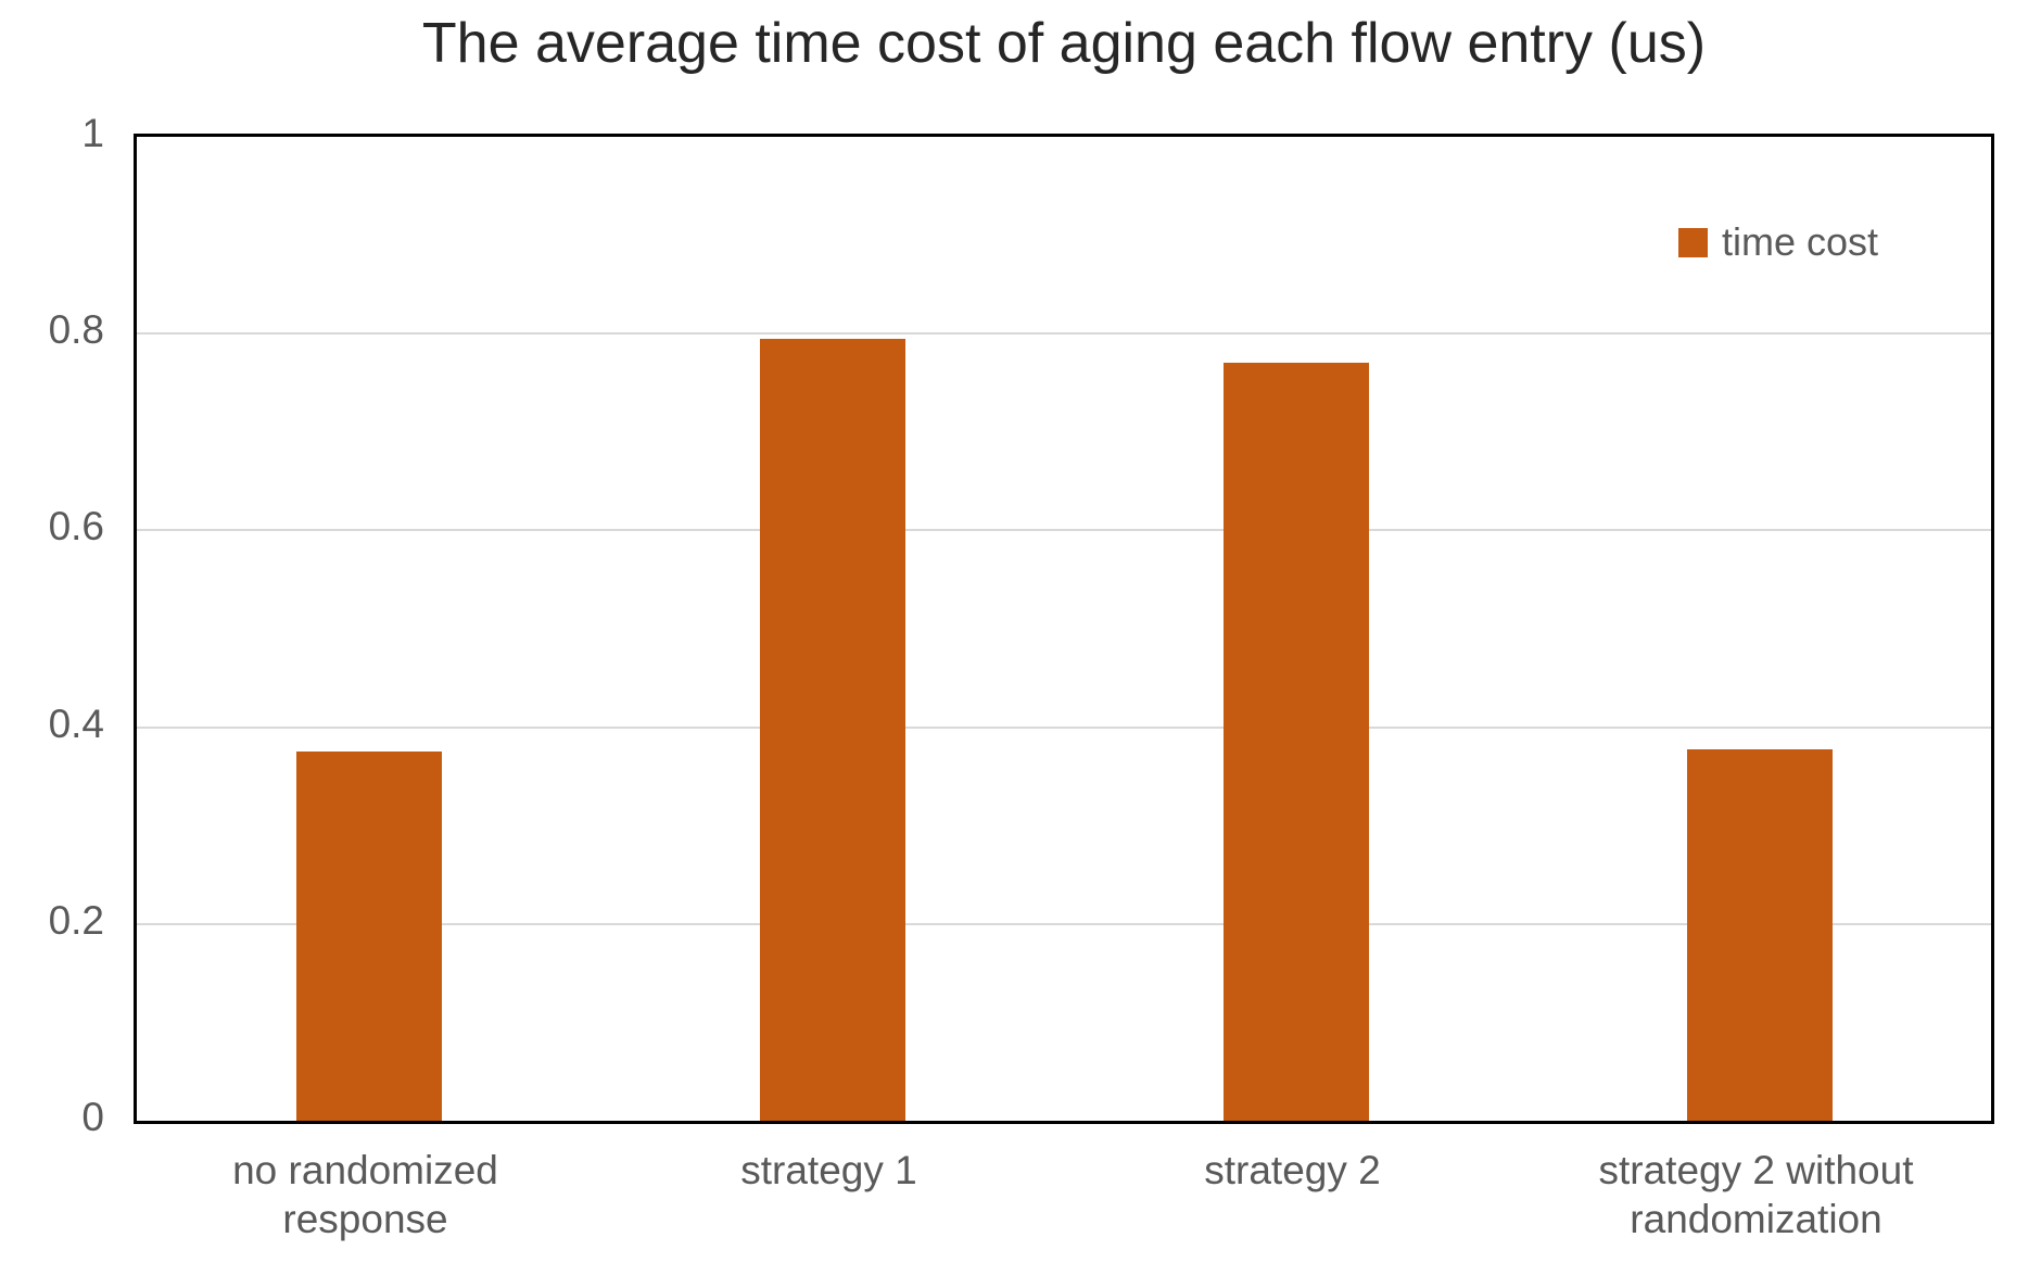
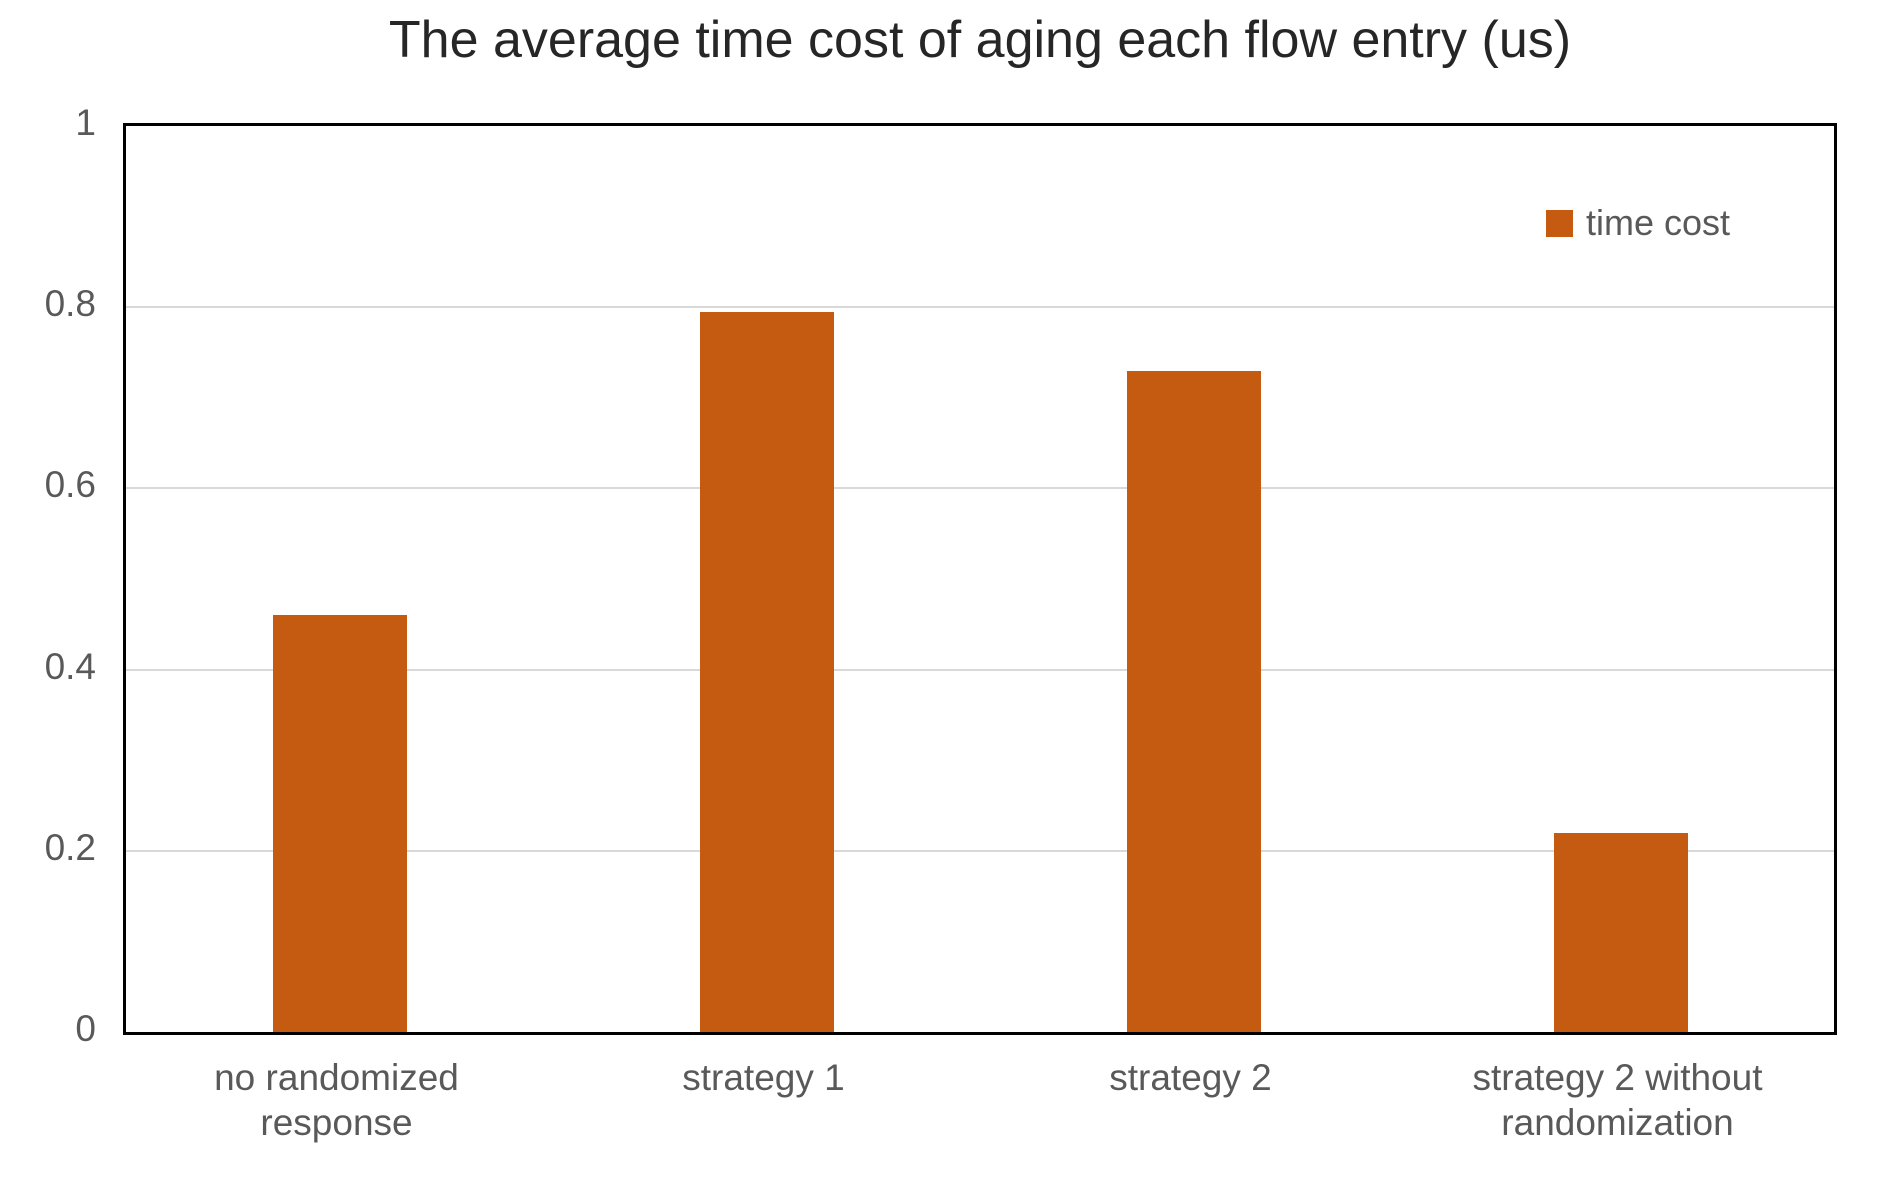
no randomized response: 0.38 -> 0.46
strategy 2: 0.77 -> 0.73
strategy 2 without randomization: 0.38 -> 0.22
